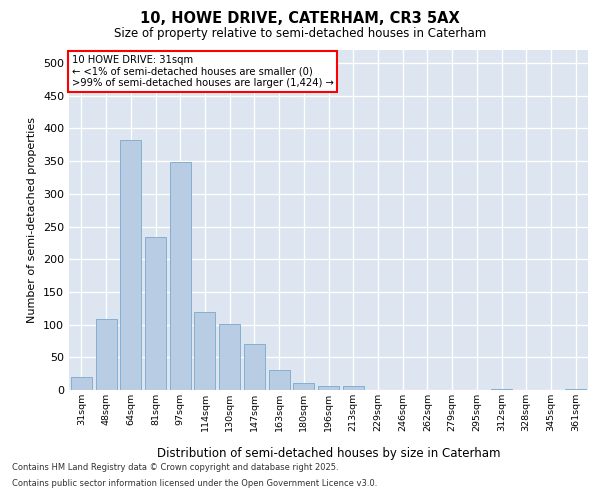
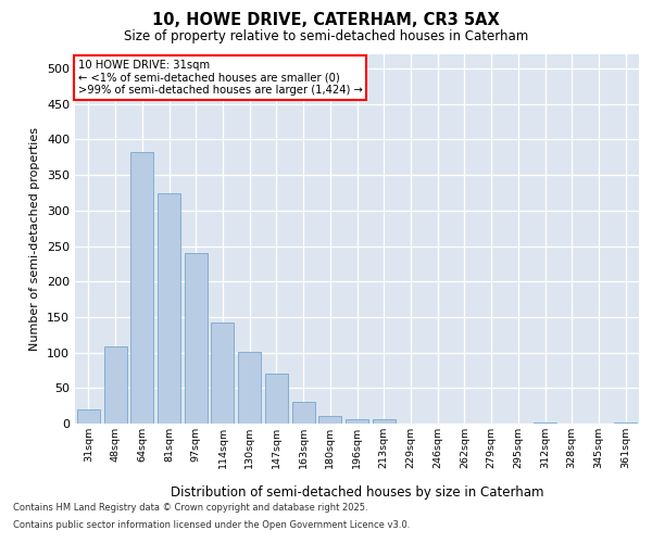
81sqm: 234 -> 325
97sqm: 348 -> 240
114sqm: 120 -> 143
